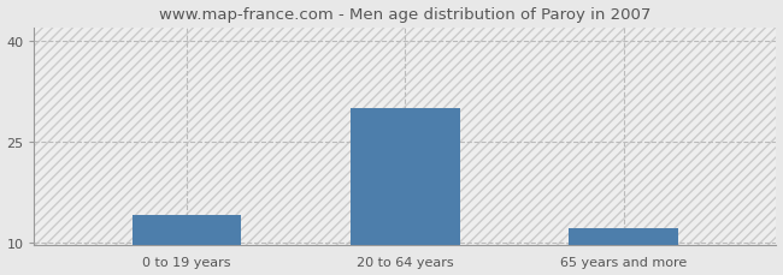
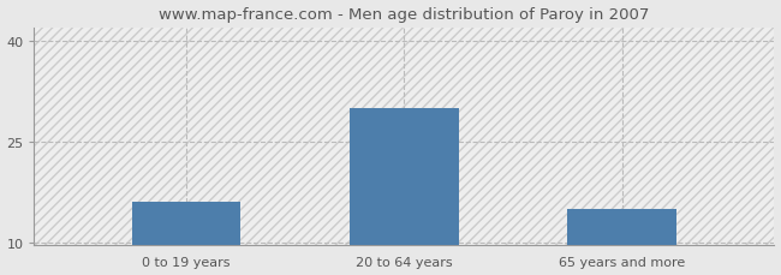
0 to 19 years: 14 -> 16
65 years and more: 12 -> 15
